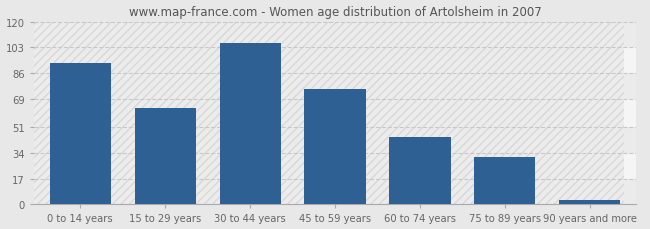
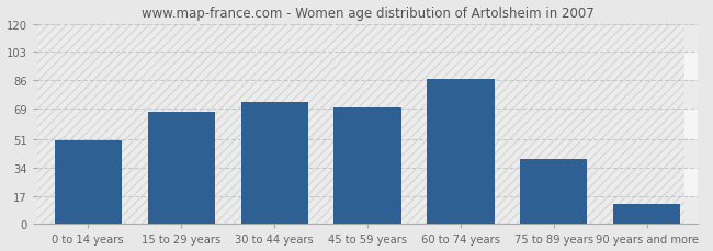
0 to 14 years: 93 -> 50
15 to 29 years: 63 -> 67
30 to 44 years: 106 -> 73
45 to 59 years: 76 -> 70
60 to 74 years: 44 -> 87
75 to 89 years: 31 -> 39
90 years and more: 3 -> 12
